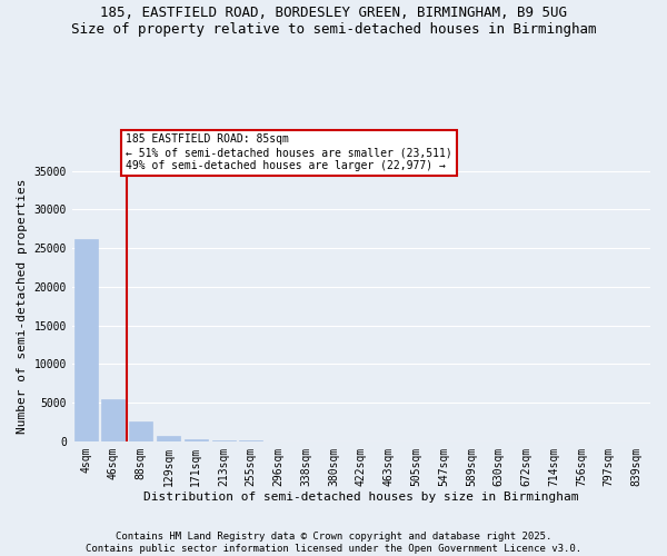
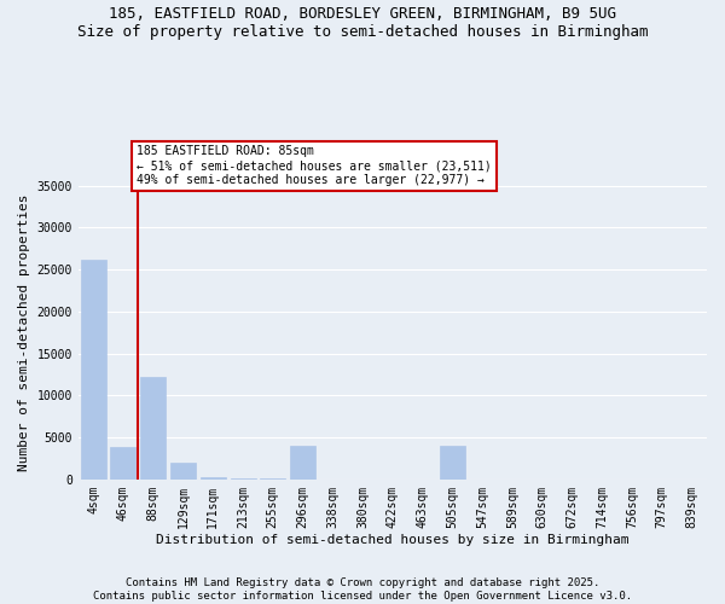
46sqm: 5500 -> 3800
88sqm: 2500 -> 12200
129sqm: 700 -> 2000
296sqm: 0 -> 4000
505sqm: 0 -> 4000
